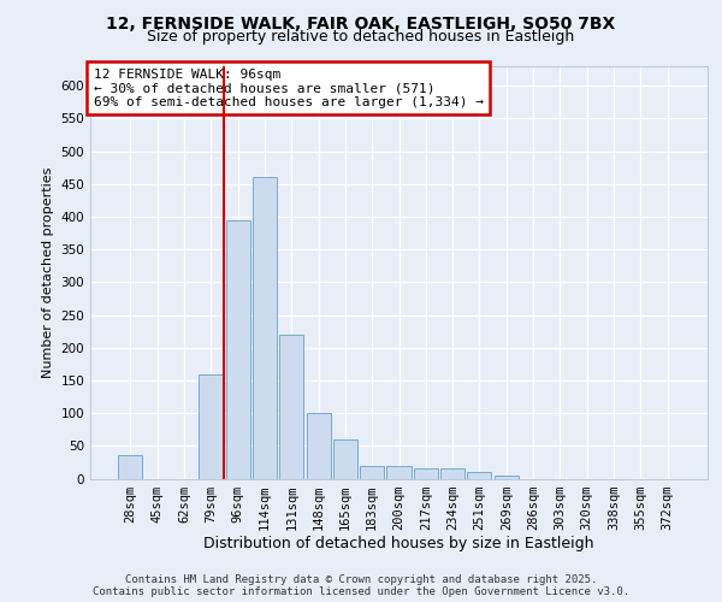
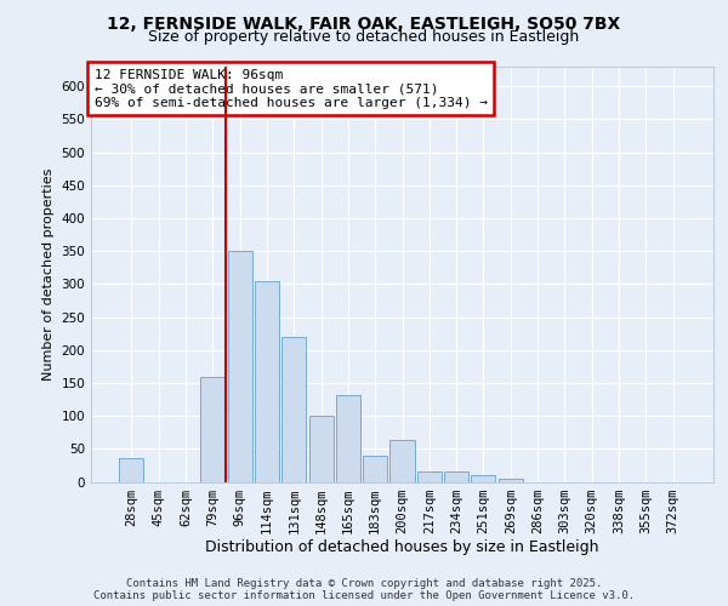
96sqm: 395 -> 350
114sqm: 460 -> 304
165sqm: 60 -> 132
183sqm: 20 -> 40
200sqm: 20 -> 64
